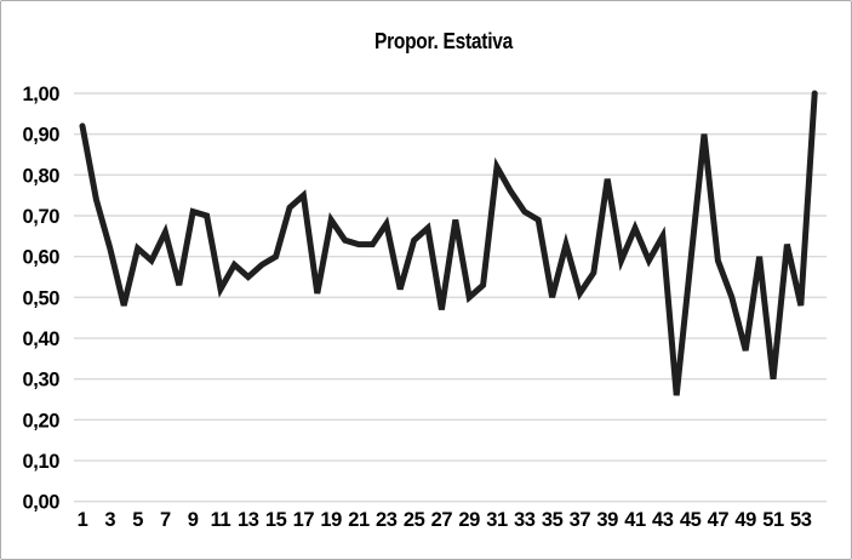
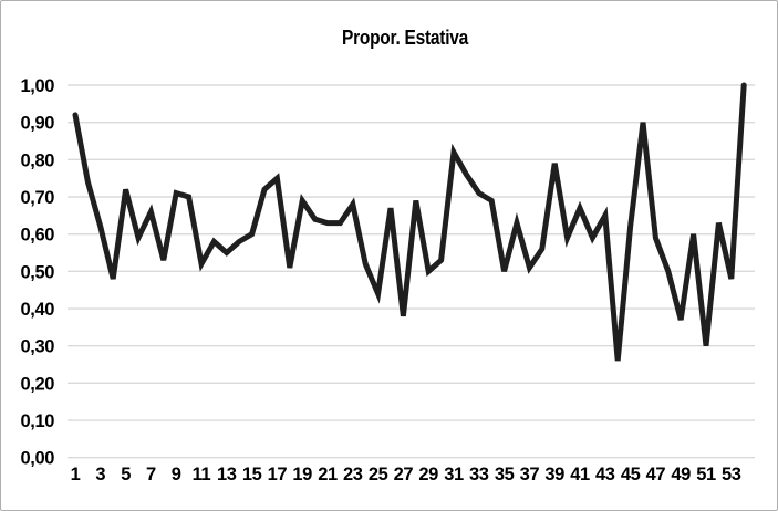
5: 0,62 -> 0,72
25: 0,64 -> 0,44
27: 0,47 -> 0,38
45: 0,58 -> 0,62
